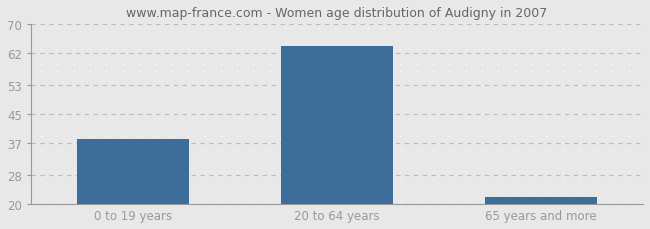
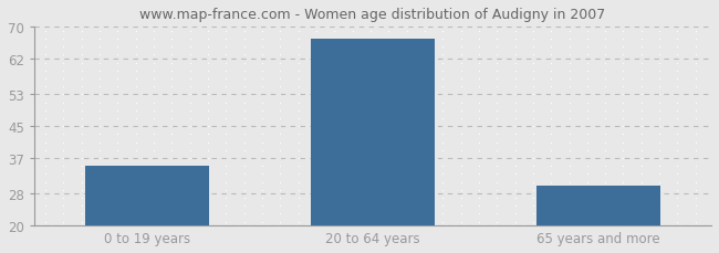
0 to 19 years: 38 -> 35
20 to 64 years: 64 -> 67
65 years and more: 22 -> 30
